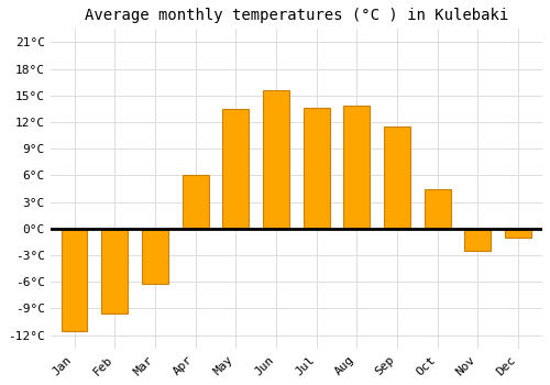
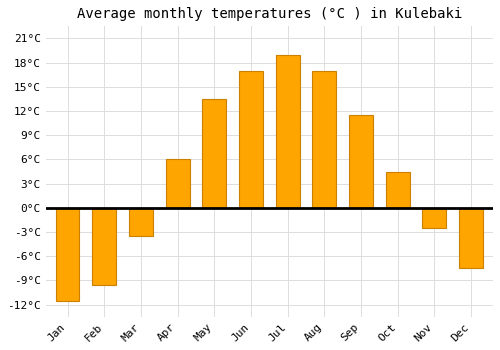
Mar: -6.2°C -> -3.5°C
Jun: 15.6°C -> 17.0°C
Jul: 13.6°C -> 19.0°C
Aug: 13.8°C -> 17.0°C
Dec: -1.0°C -> -7.5°C
